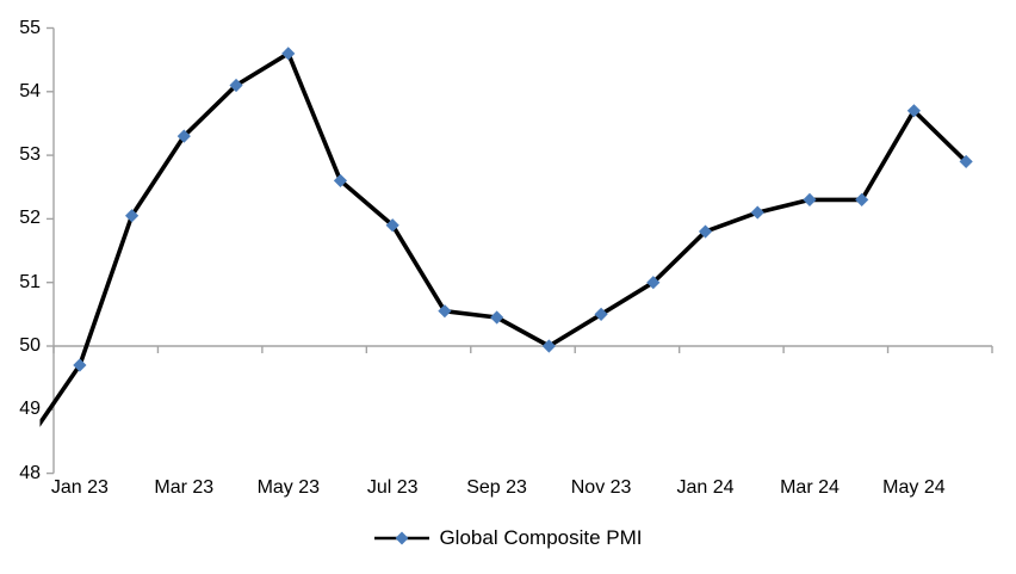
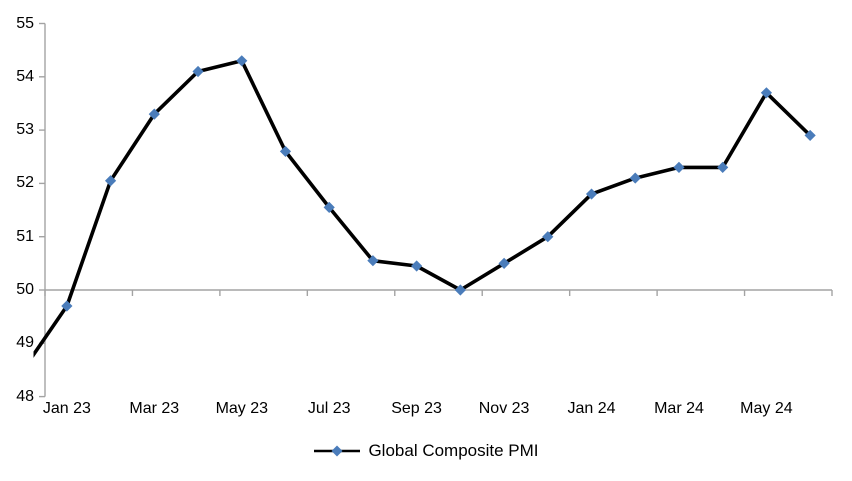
May 23: 54.6 -> 54.3
Jul 23: 51.9 -> 51.5
